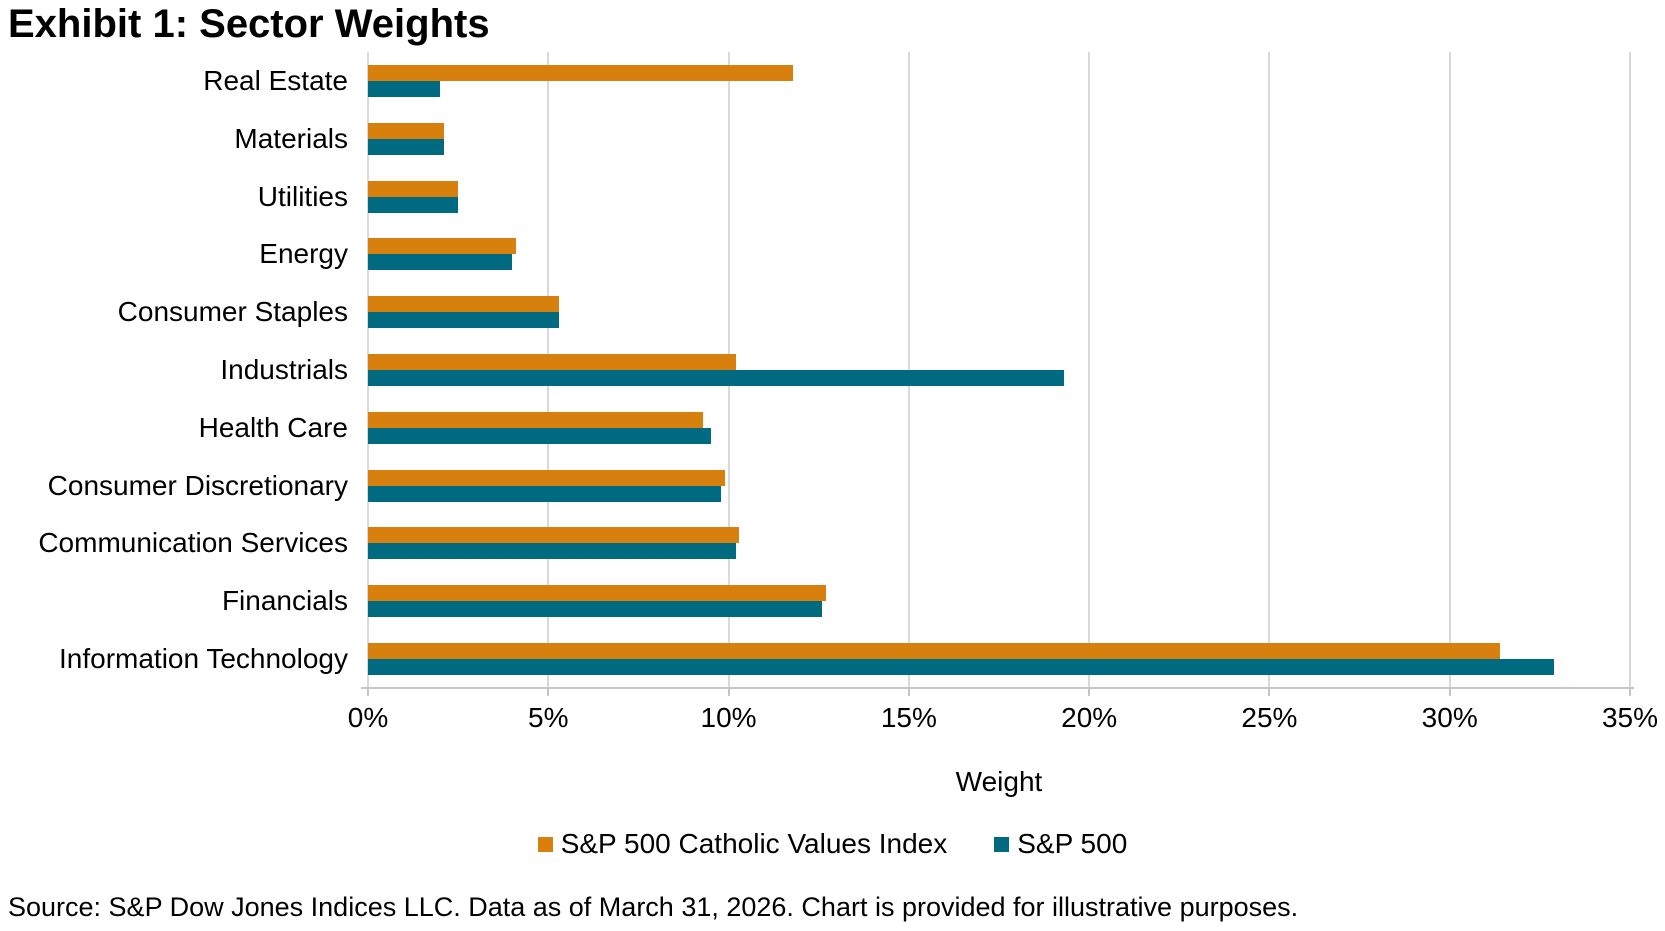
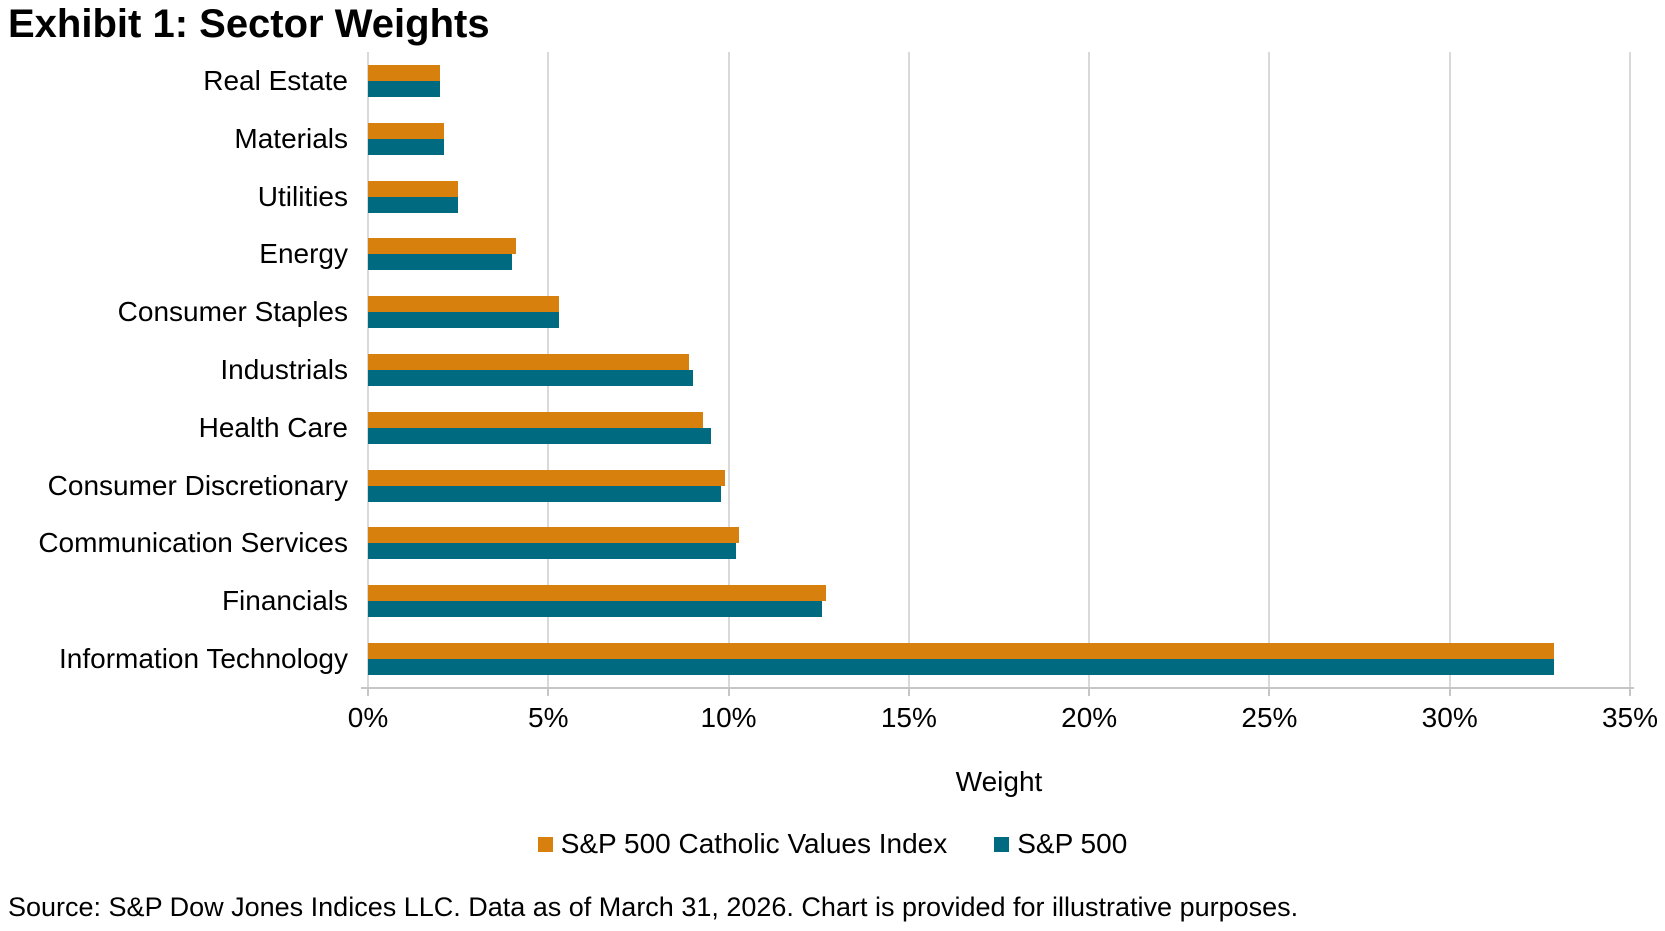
S&P 500 Catholic Values Index/Real Estate: 11.8% -> 2.0%
S&P 500 Catholic Values Index/Industrials: 10.2% -> 8.9%
S&P 500/Industrials: 19.3% -> 9.0%
S&P 500 Catholic Values Index/Information Technology: 31.4% -> 32.9%
